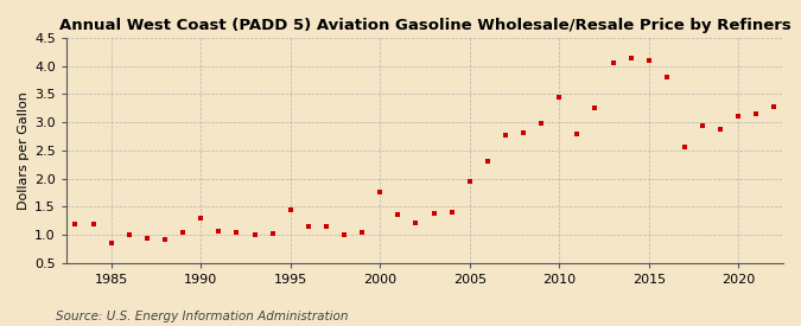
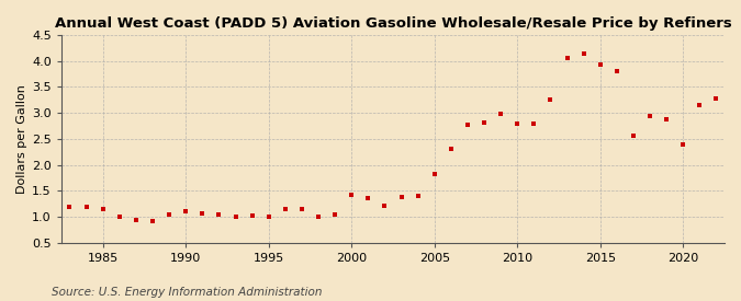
1985: 0.85 -> 1.15
1990: 1.30 -> 1.10
1995: 1.45 -> 1.00
2000: 1.75 -> 1.43
2005: 1.95 -> 1.82
2010: 3.45 -> 2.80
2015: 4.10 -> 3.93
2020: 3.10 -> 2.40
